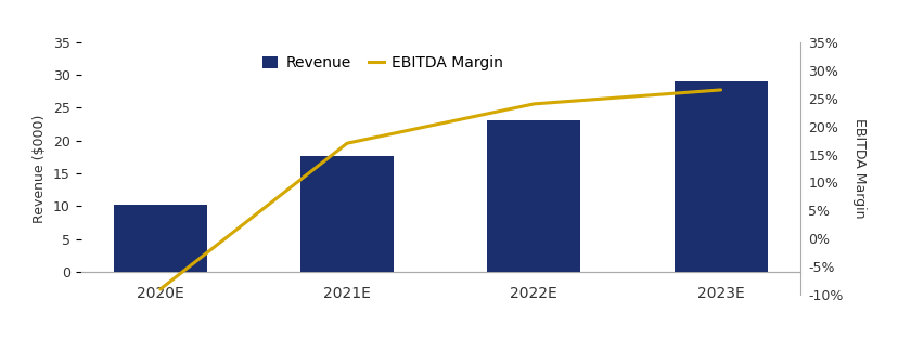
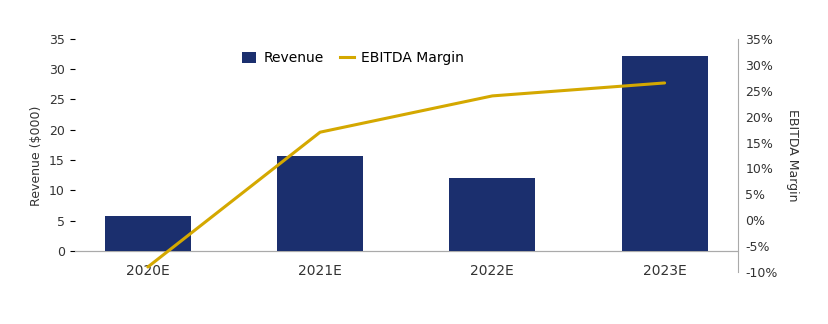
Revenue/2020E: 10.2 -> 5.8
Revenue/2021E: 17.6 -> 15.6
Revenue/2022E: 23.1 -> 12.0
Revenue/2023E: 29.1 -> 32.2
